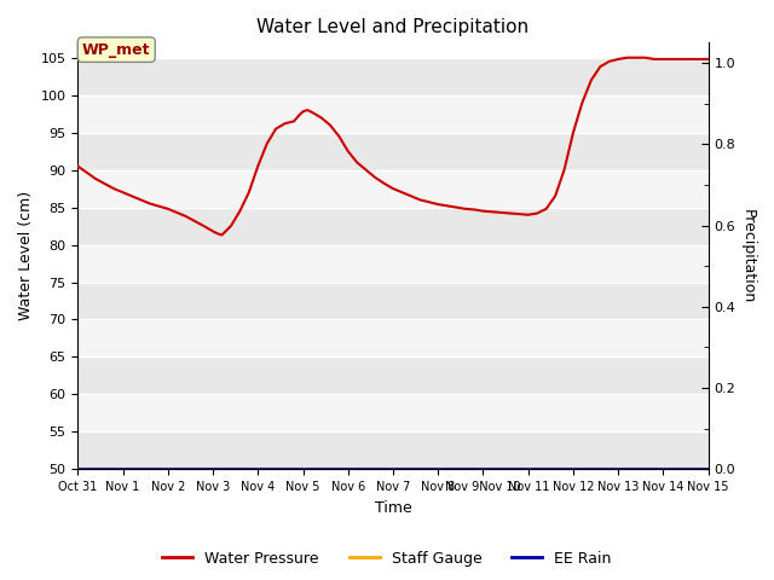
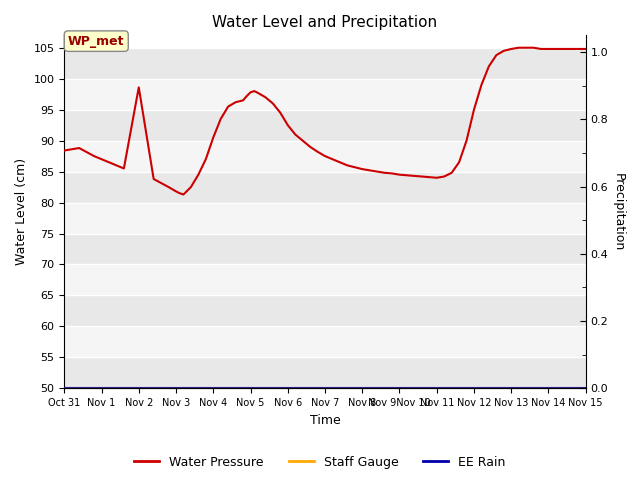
Oct 31: 90.5 -> 88.4
Nov 2: 84.8 -> 98.6
